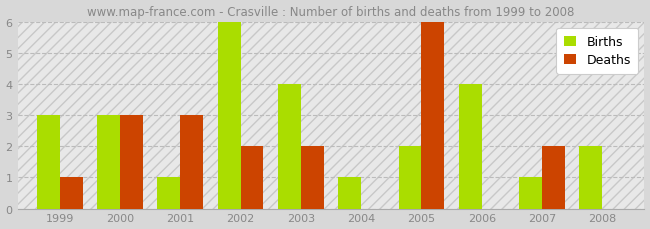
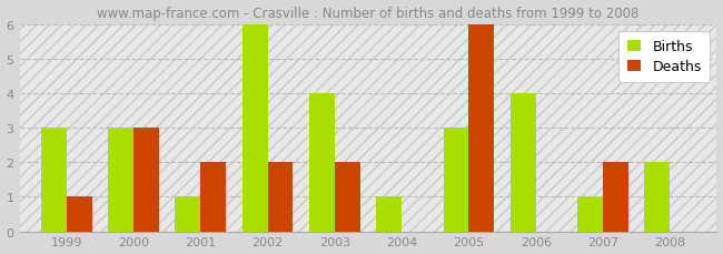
Deaths/2001: 3 -> 2
Births/2005: 2 -> 3
